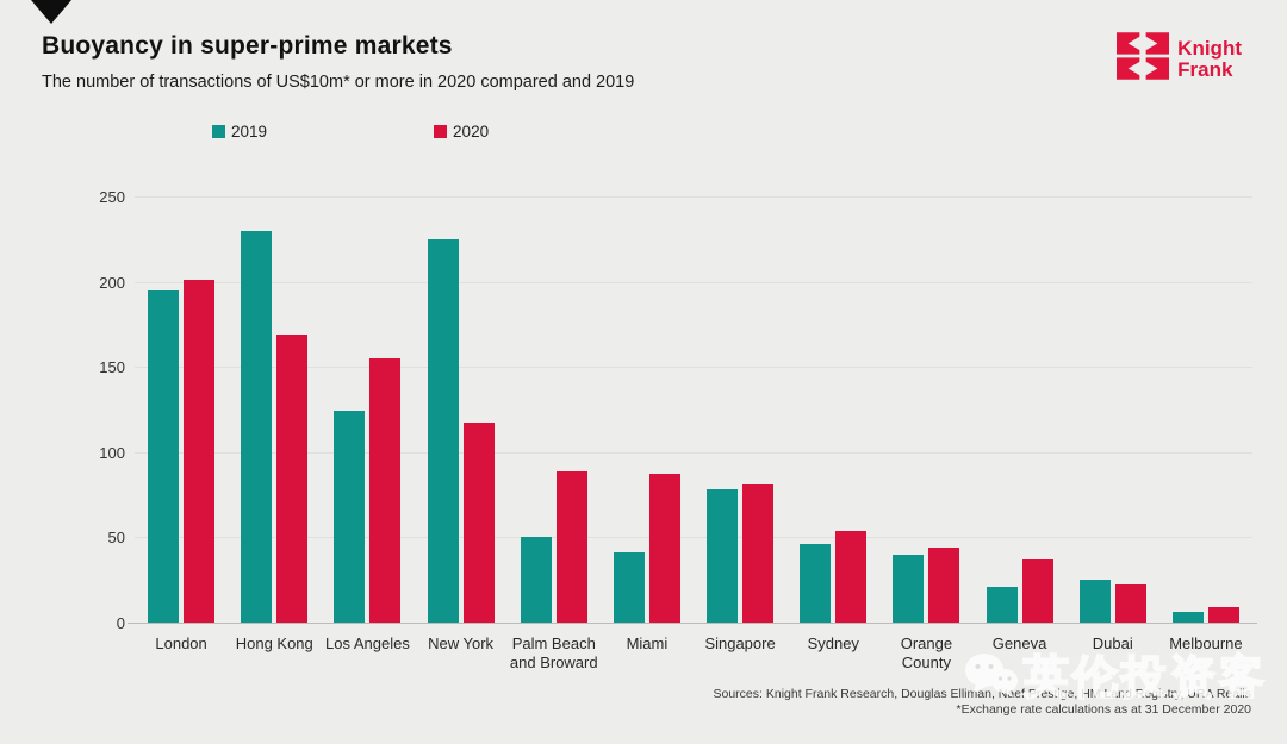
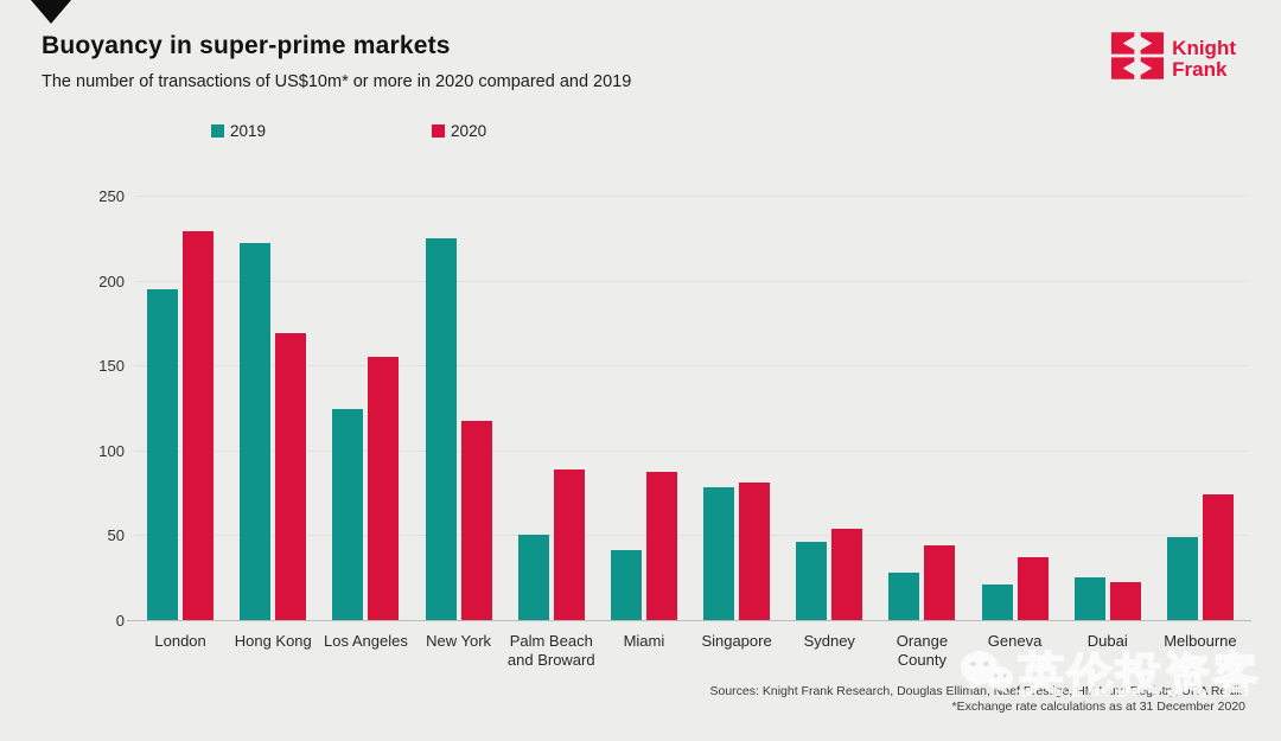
2020/London: 201 -> 229
2019/Hong Kong: 230 -> 222
2019/Orange County: 40 -> 28
2019/Melbourne: 6 -> 49
2020/Melbourne: 9 -> 74
